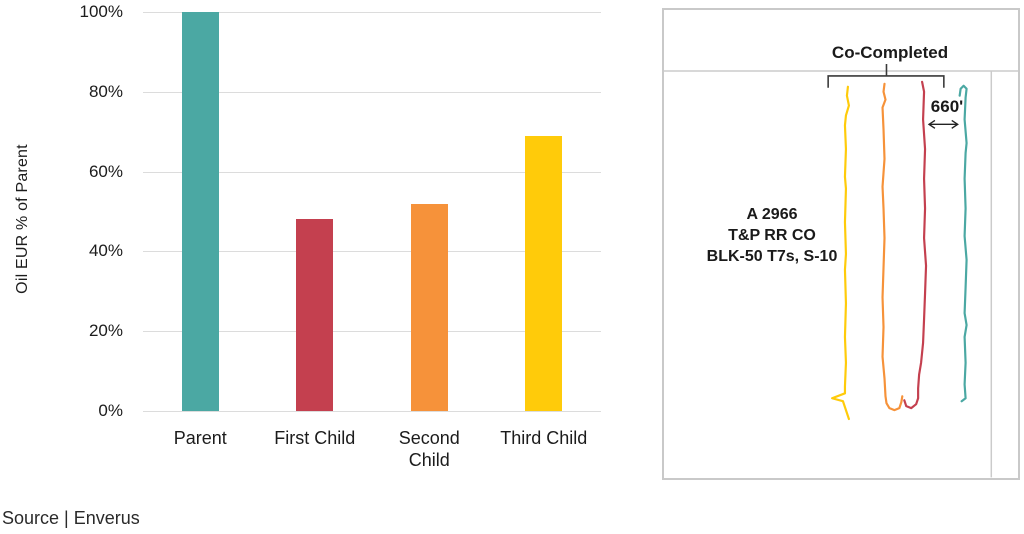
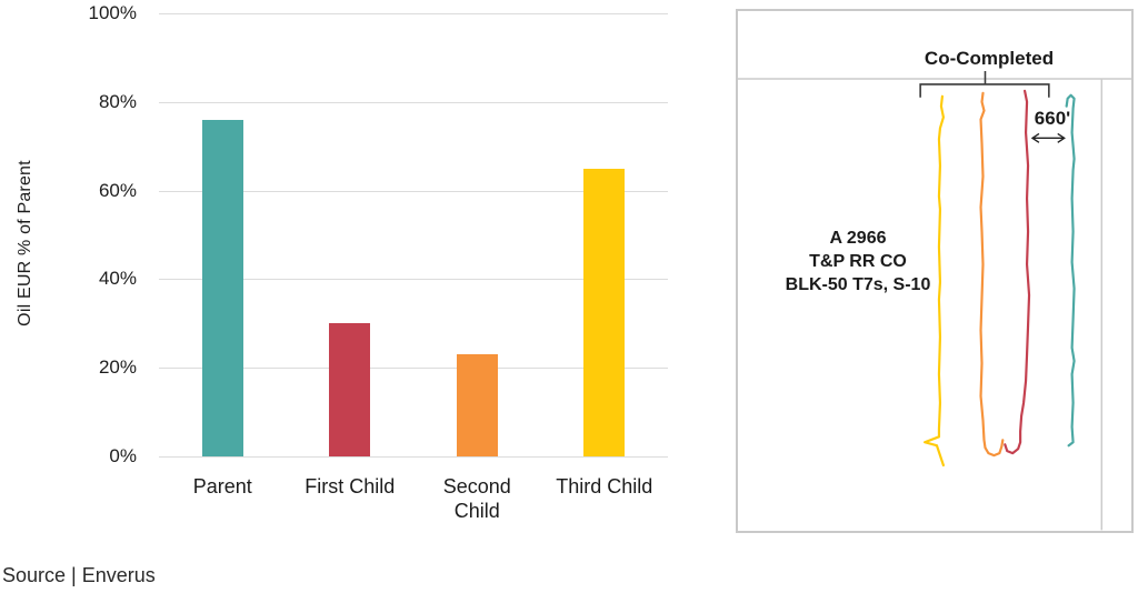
Parent: 100% -> 76%
First Child: 48% -> 30%
Second Child: 52% -> 23%
Third Child: 69% -> 65%
